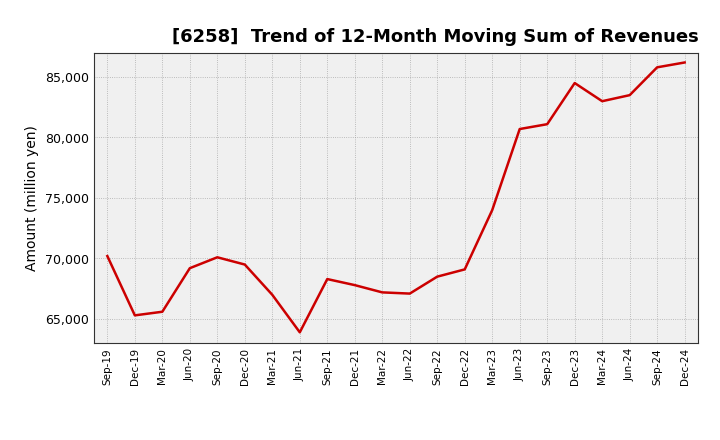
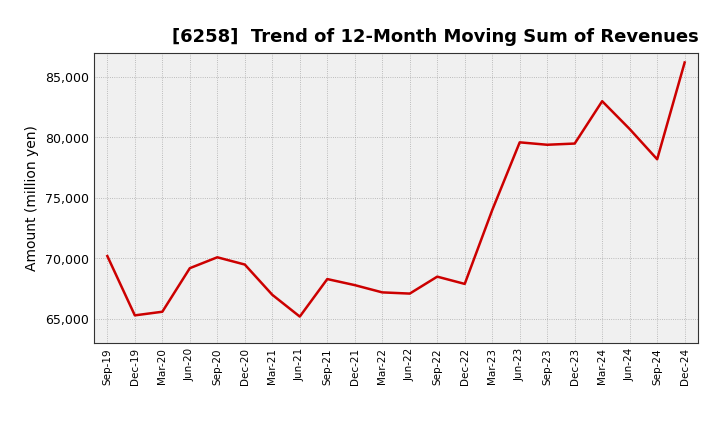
Jun-21: 63,900 -> 65,200
Dec-22: 69,100 -> 67,900
Jun-23: 80,700 -> 79,600
Sep-23: 81,100 -> 79,400
Dec-23: 84,500 -> 79,500
Jun-24: 83,500 -> 80,700
Sep-24: 85,800 -> 78,200
